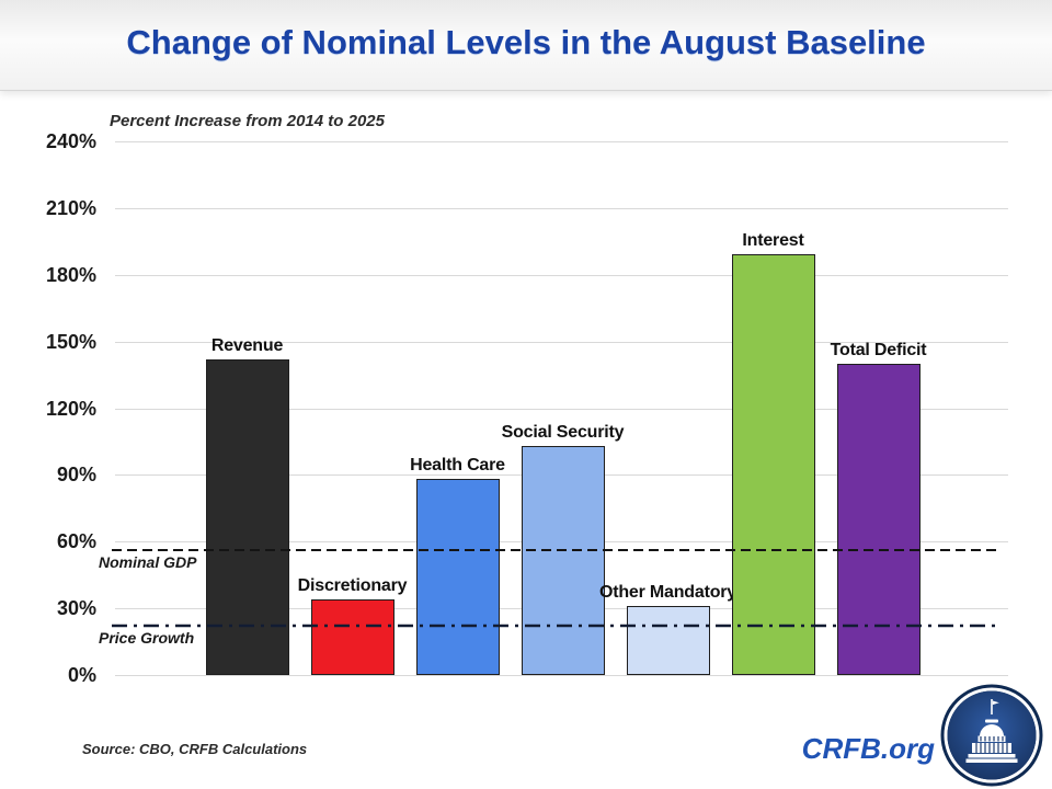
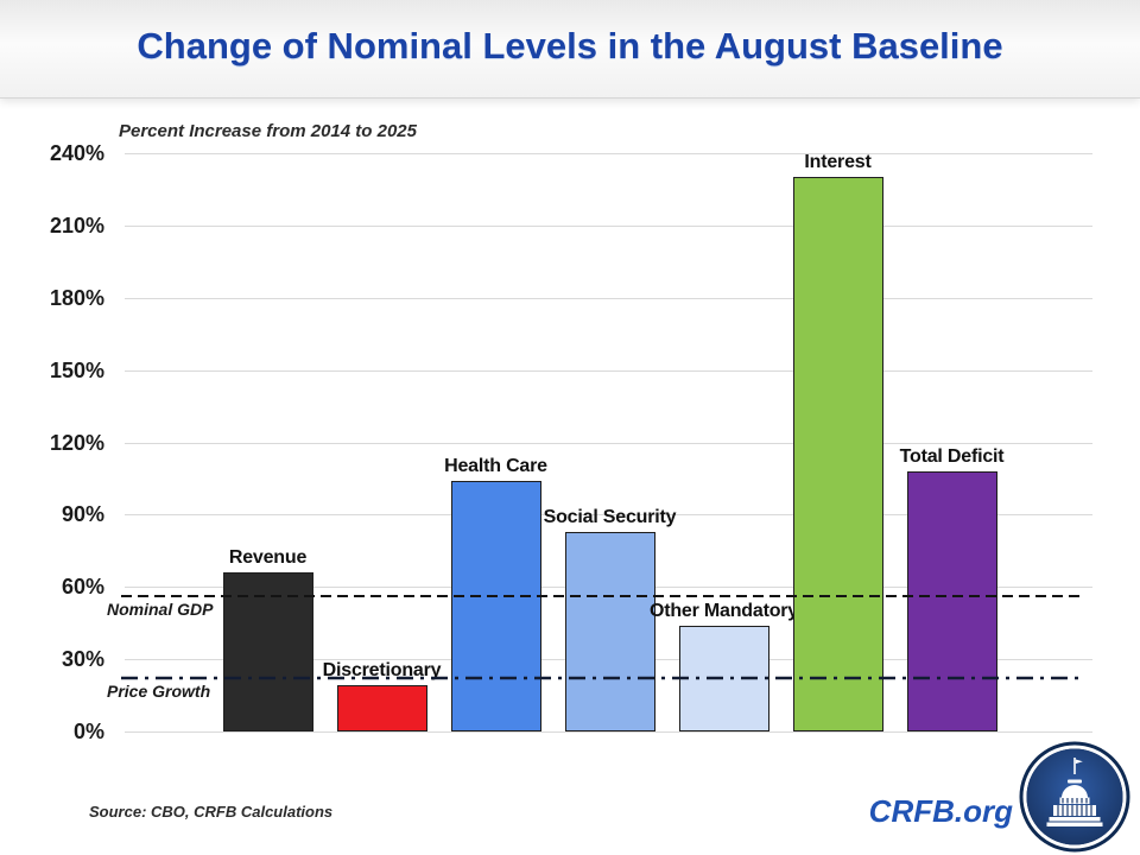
Revenue: 142% -> 66%
Discretionary: 34% -> 19%
Health Care: 88% -> 104%
Social Security: 103% -> 83%
Other Mandatory: 31% -> 44%
Interest: 189% -> 230%
Total Deficit: 140% -> 108%
